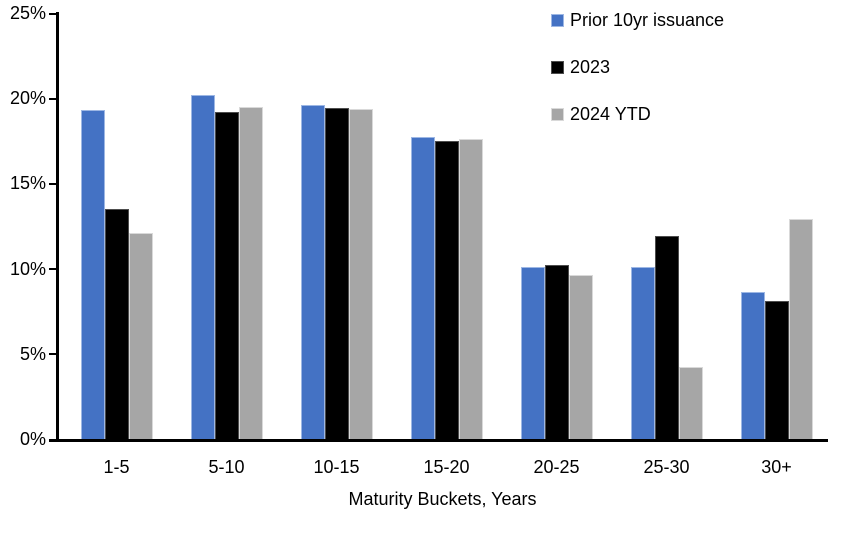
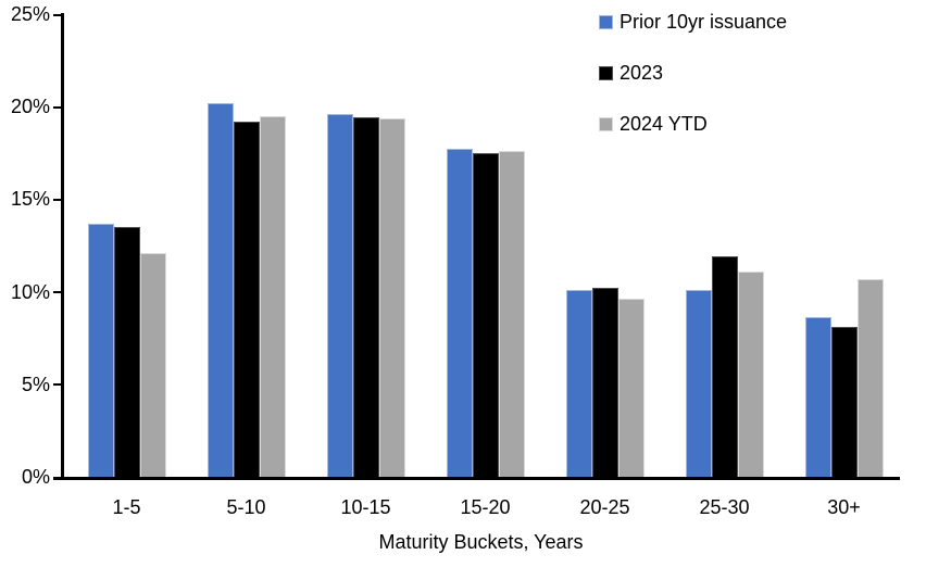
Prior 10yr issuance/1-5: 19.3% -> 13.7%
2024 YTD/25-30: 4.2% -> 11.1%
2024 YTD/30+: 12.9% -> 10.7%
